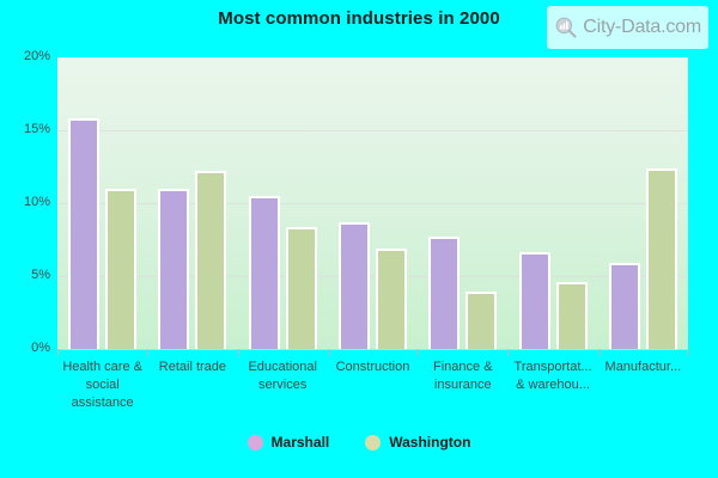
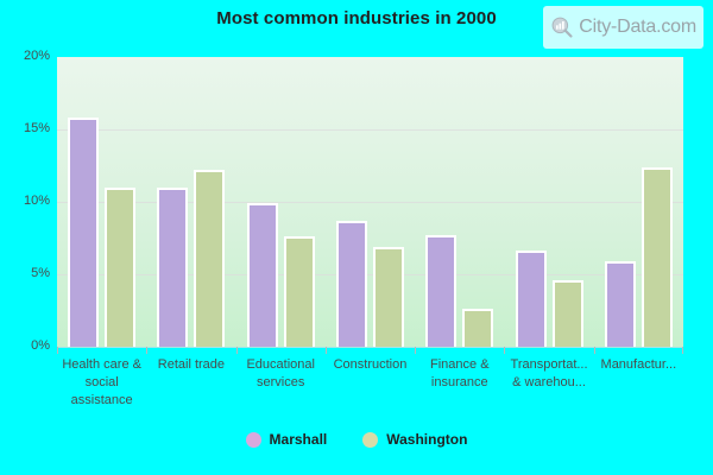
Marshall/Educational services: 10.5% -> 9.9%
Washington/Educational services: 8.4% -> 7.6%
Washington/Finance & insurance: 3.9% -> 2.6%
